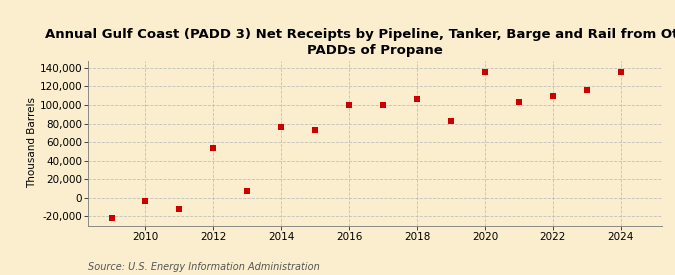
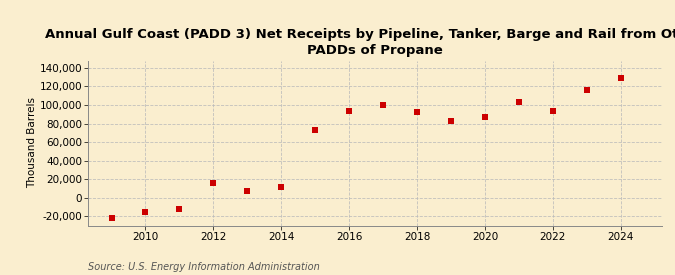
2010: -4,000 -> -15,000
2012: 54,000 -> 16,000
2014: 76,000 -> 12,000
2016: 100,000 -> 93,000
2018: 106,000 -> 92,000
2020: 136,000 -> 87,000
2022: 110,000 -> 93,000
2024: 136,000 -> 129,000
